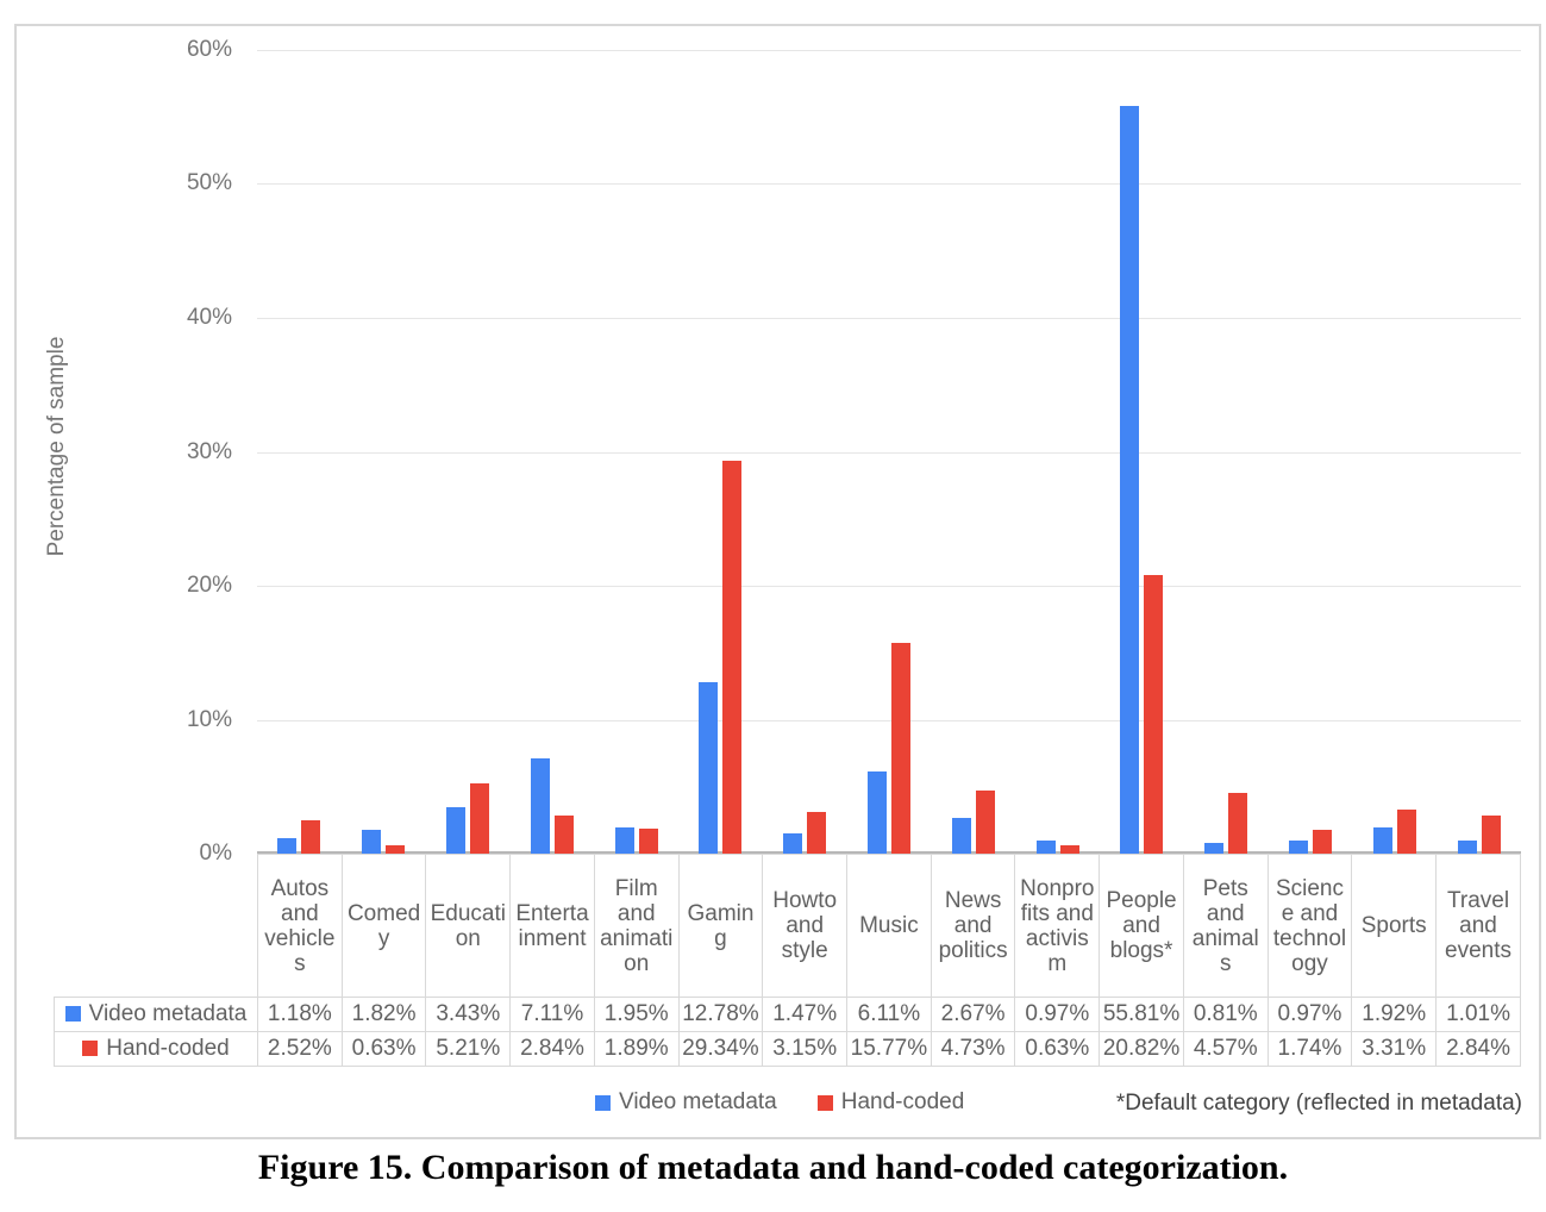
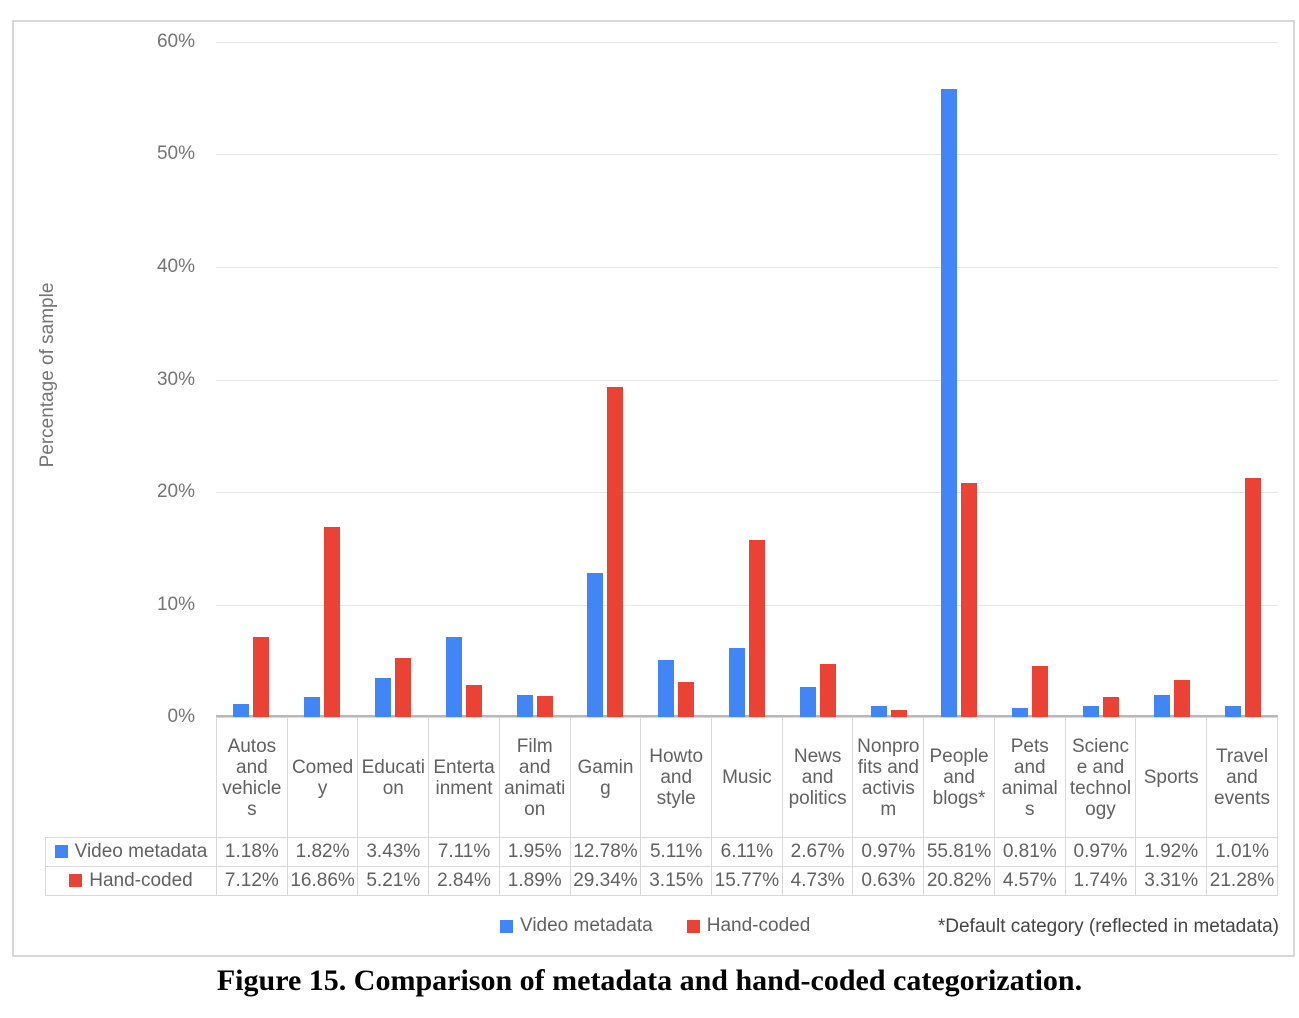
Hand-coded/Autos and vehicles: 2.52% -> 7.12%
Hand-coded/Comedy: 0.63% -> 16.86%
Video metadata/Howto and style: 1.47% -> 5.11%
Hand-coded/Travel and events: 2.84% -> 21.28%
